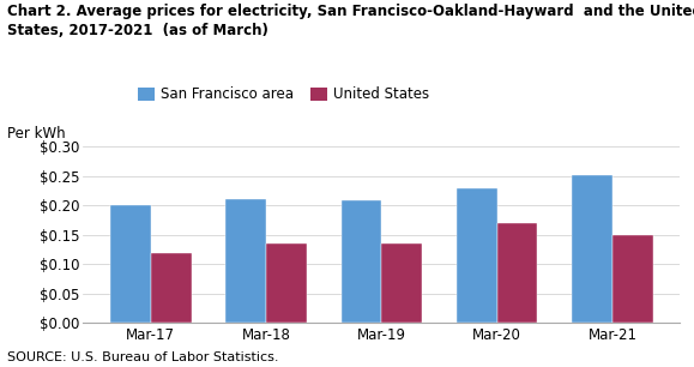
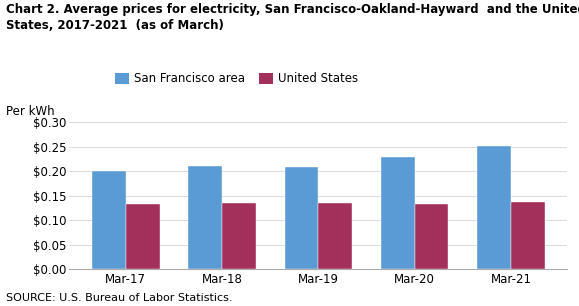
United States/Mar-17: $0.120 -> $0.133
United States/Mar-20: $0.170 -> $0.134
United States/Mar-21: $0.150 -> $0.138
